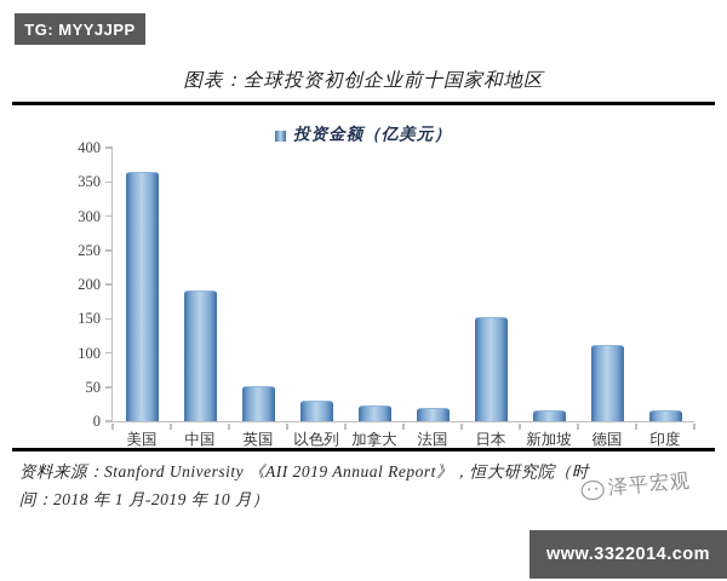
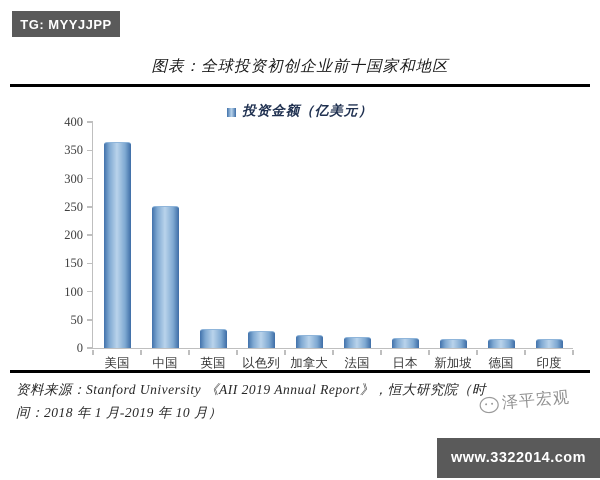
中国: 190 -> 250
英国: 50 -> 30
日本: 150 -> 20
德国: 110 -> 10
